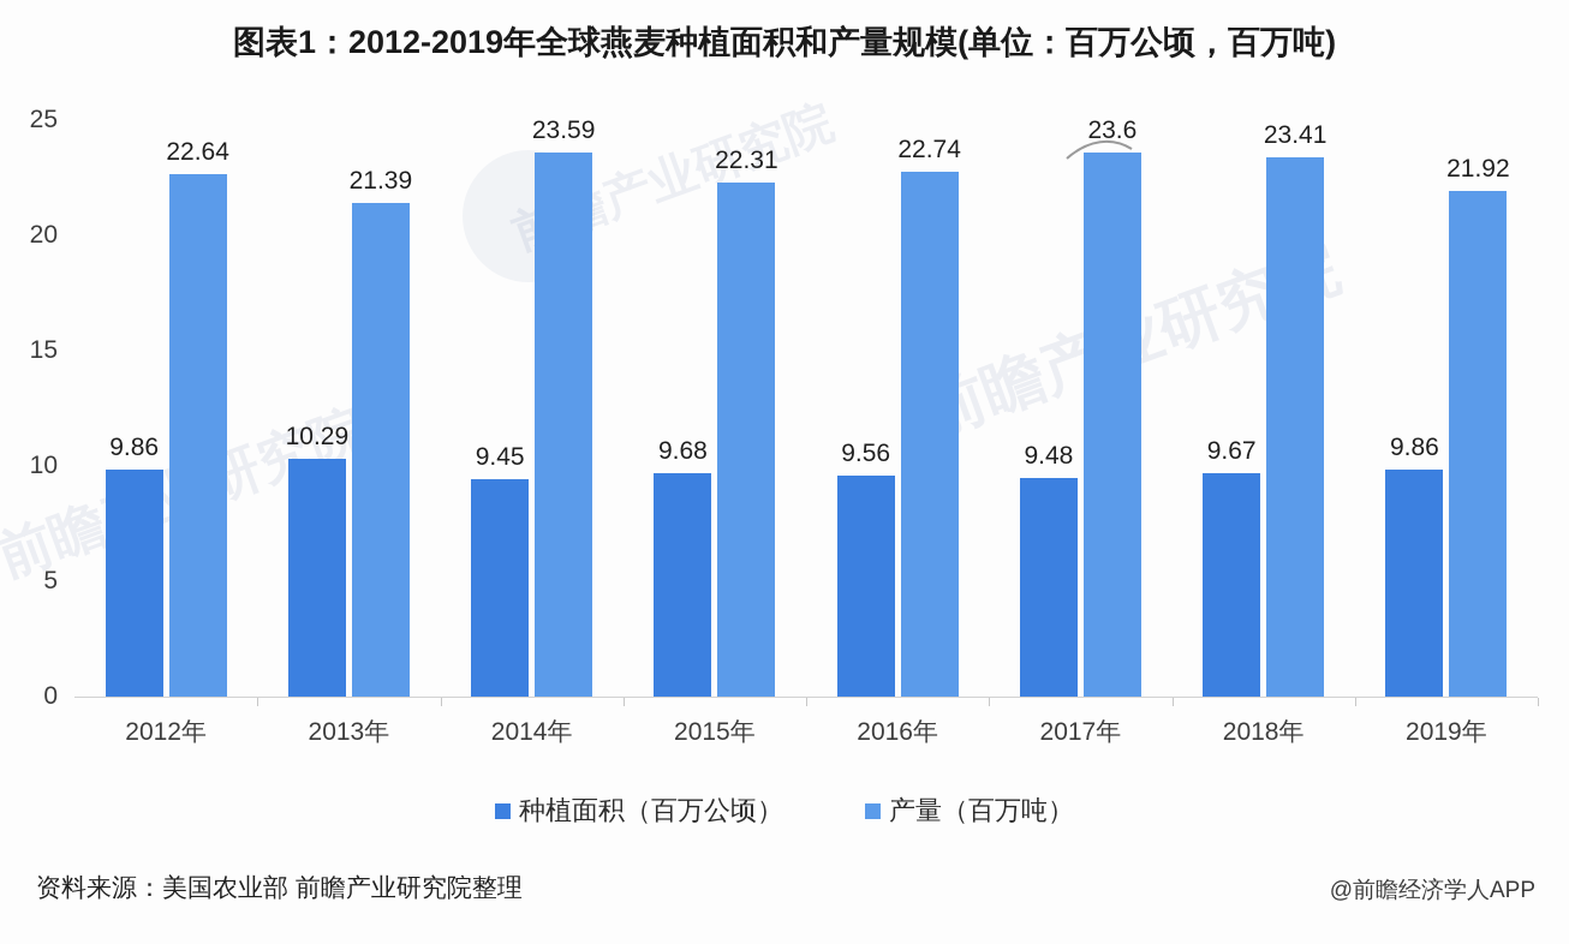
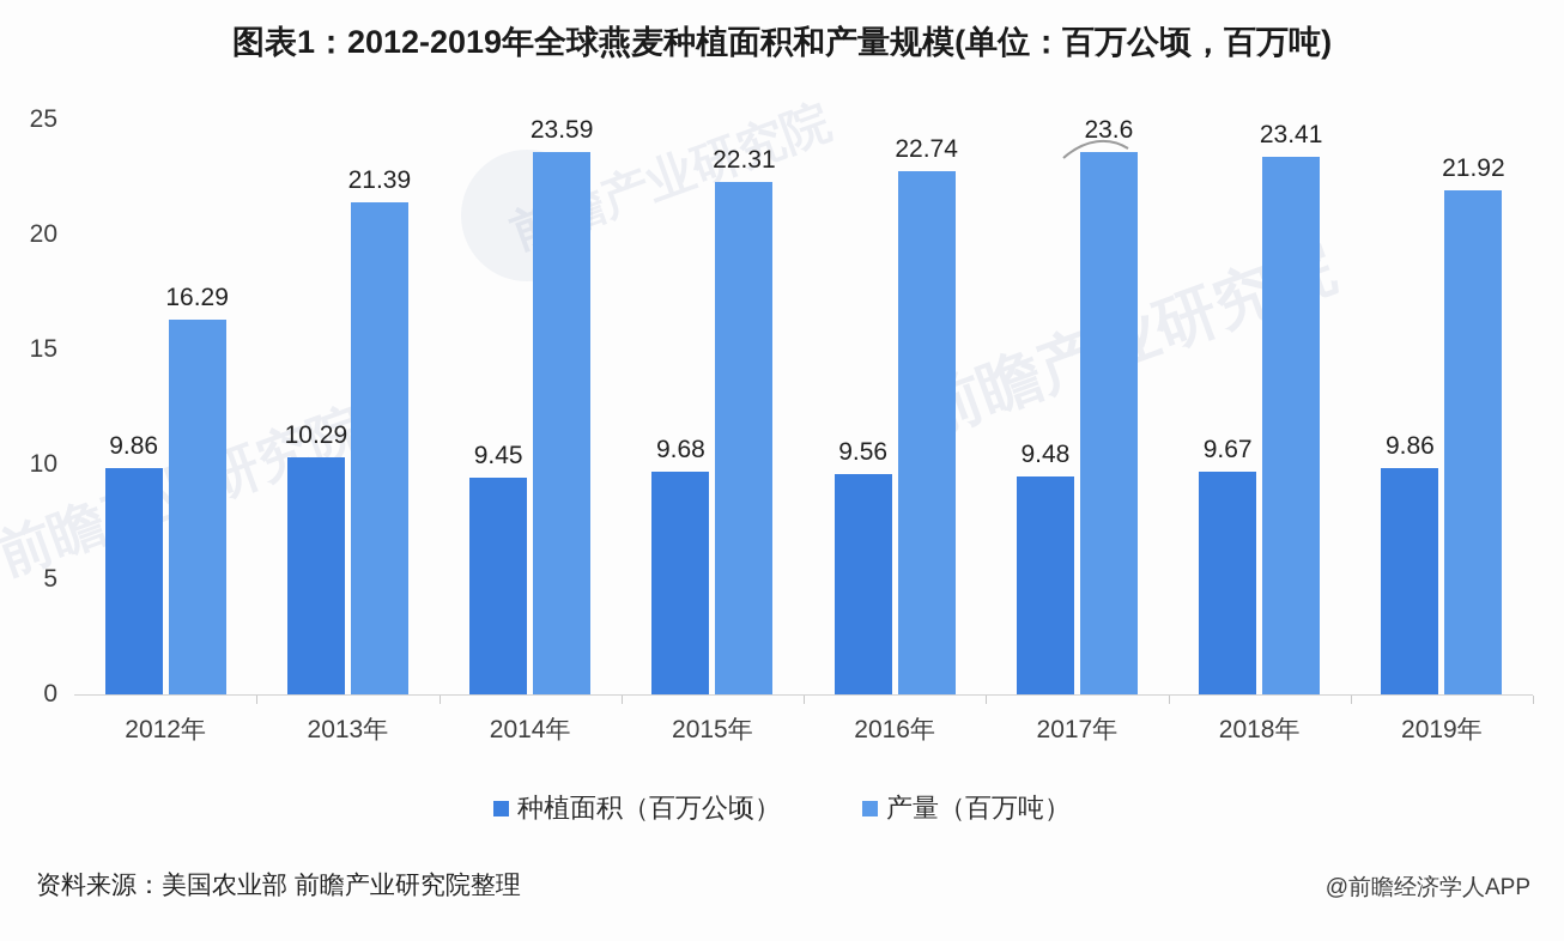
产量（百万吨）/2012年: 22.64 -> 16.29
